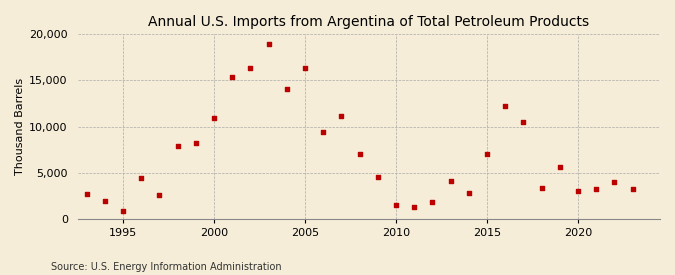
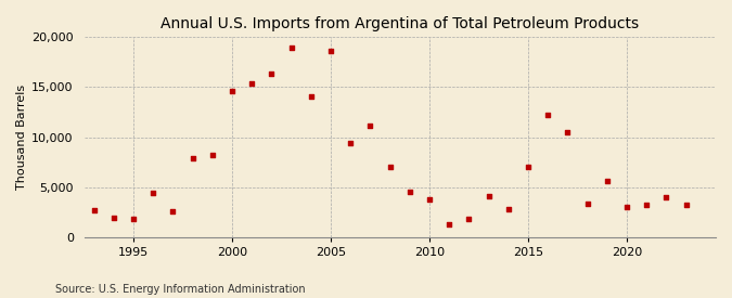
1995: 900 -> 1,800
2000: 10,900 -> 14,600
2005: 16,300 -> 18,600
2010: 1,500 -> 3,800
